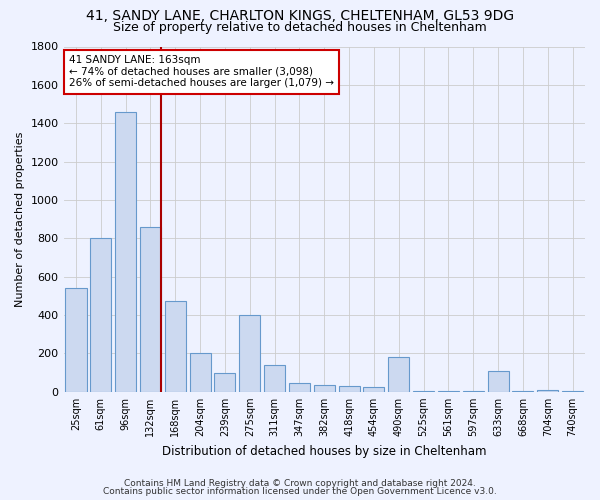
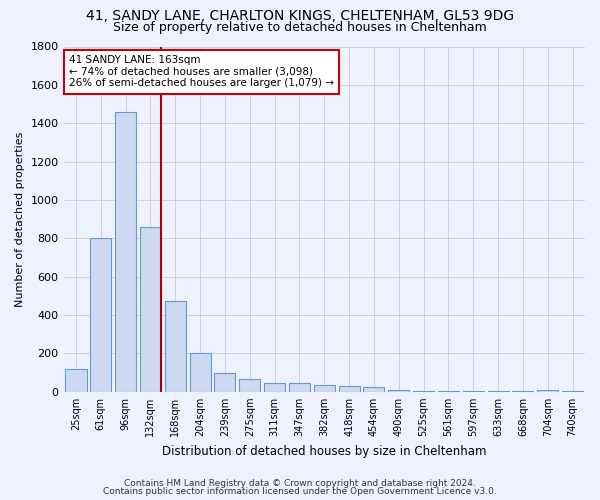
25sqm: 540 -> 120
275sqm: 400 -> 60
311sqm: 140 -> 40
490sqm: 180 -> 10
633sqm: 110 -> 0
